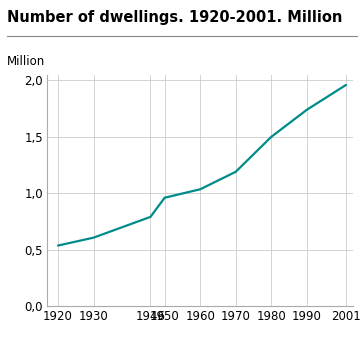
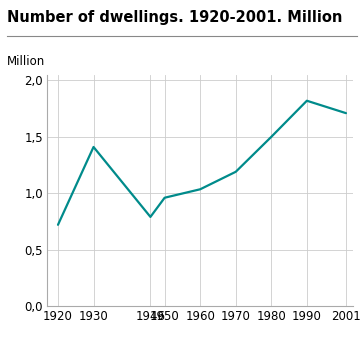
1920: 0,54 -> 0,72
1930: 0,61 -> 1,41
1990: 1,74 -> 1,82
2001: 1,96 -> 1,71
